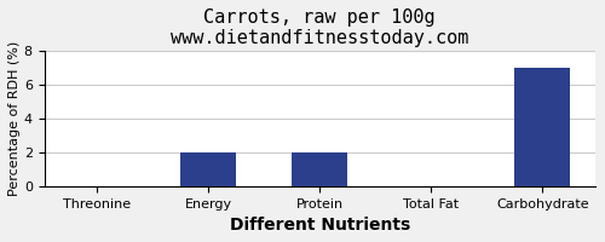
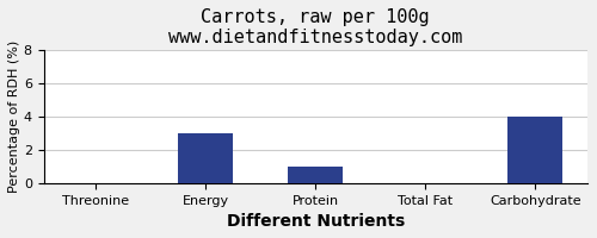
Energy: 2 -> 3
Protein: 2 -> 1
Carbohydrate: 7 -> 4
